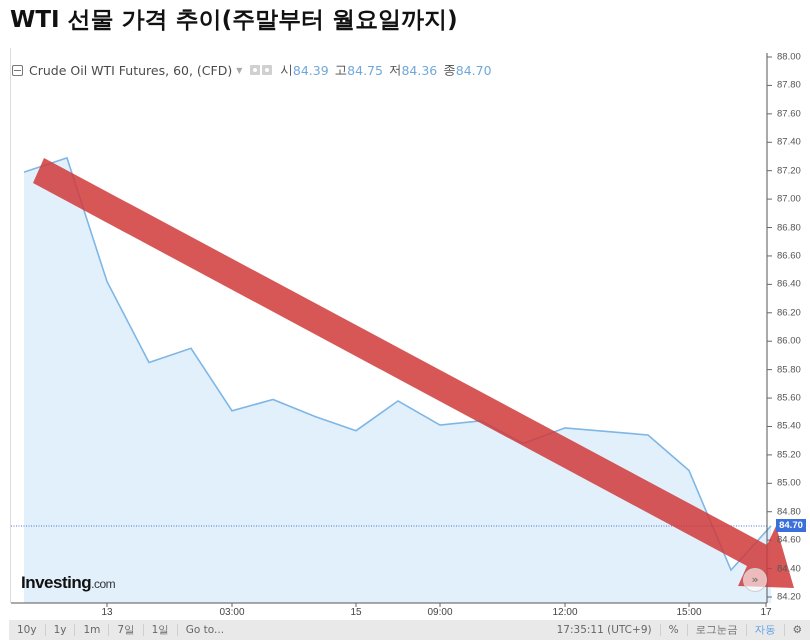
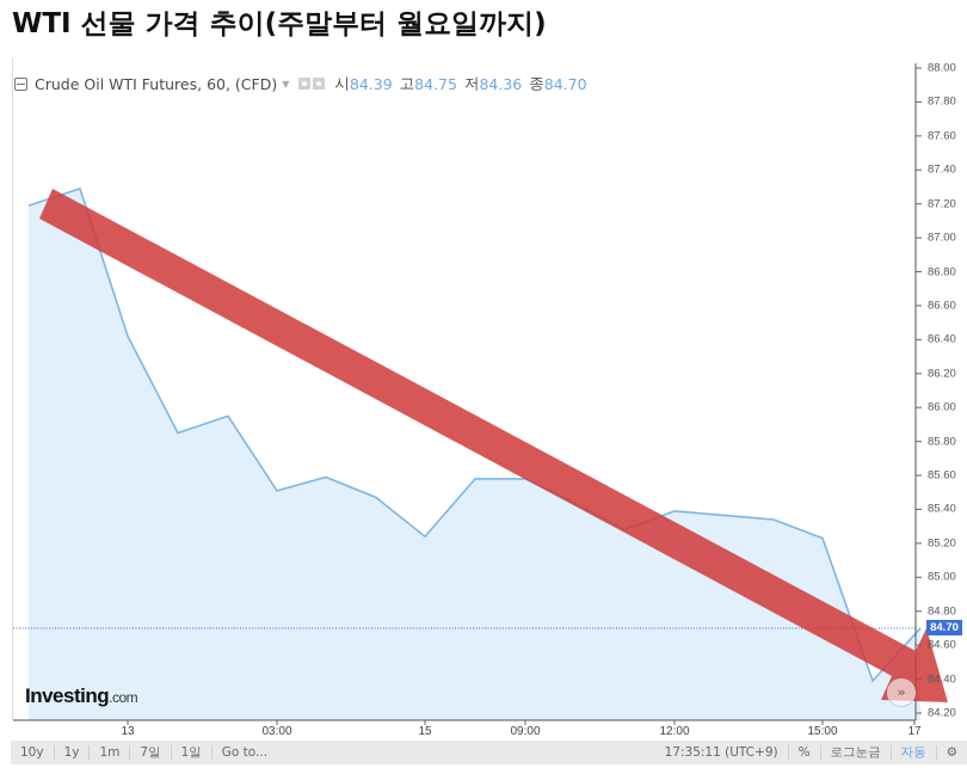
15: 85.37 -> 85.24
09:00: 85.41 -> 85.58
15:00: 85.09 -> 85.23
